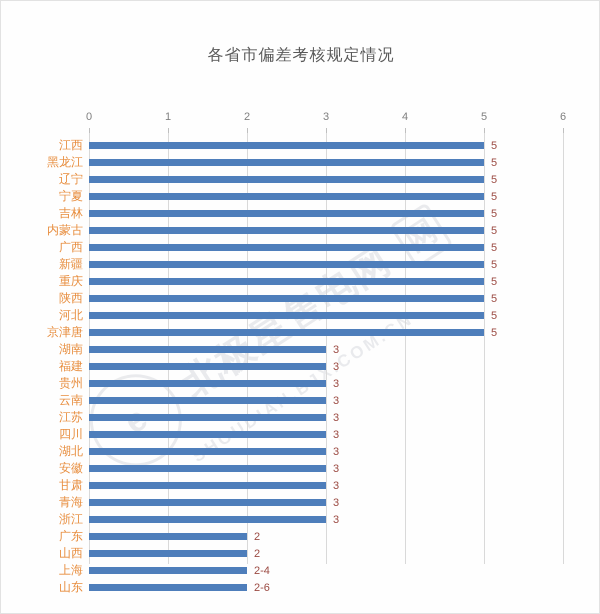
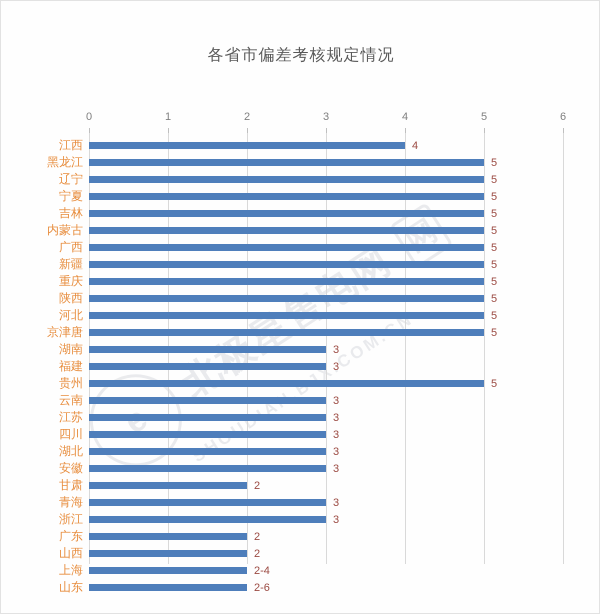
江西: 5 -> 4
贵州: 3 -> 5
甘肃: 3 -> 2
